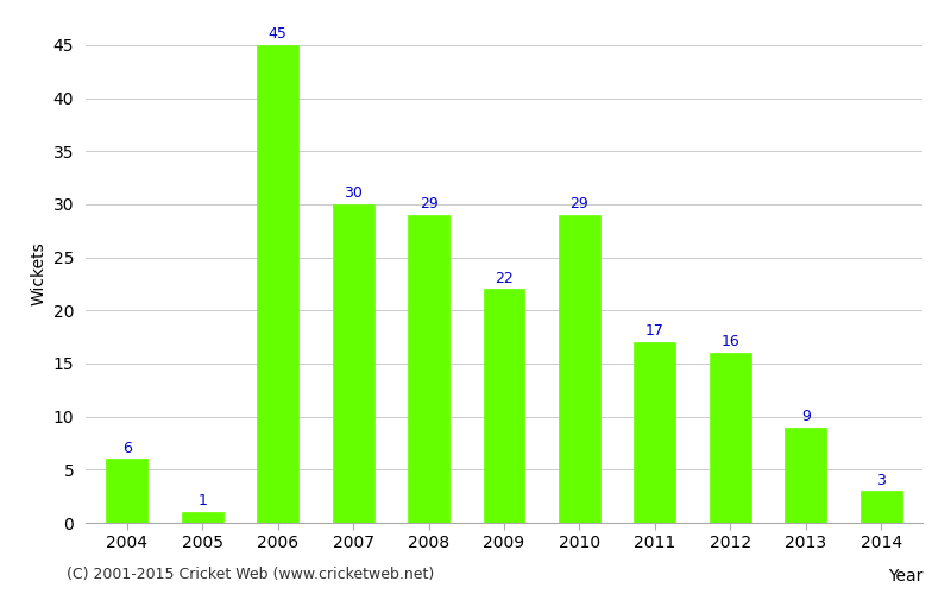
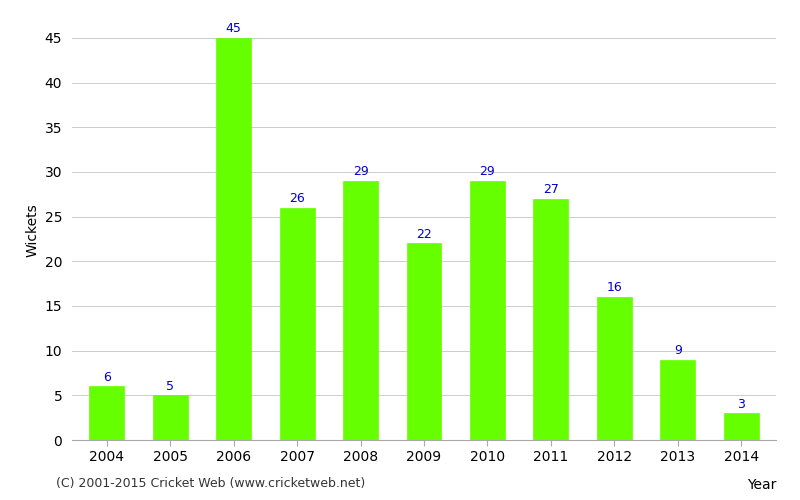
2005: 1 -> 5
2007: 30 -> 26
2011: 17 -> 27
